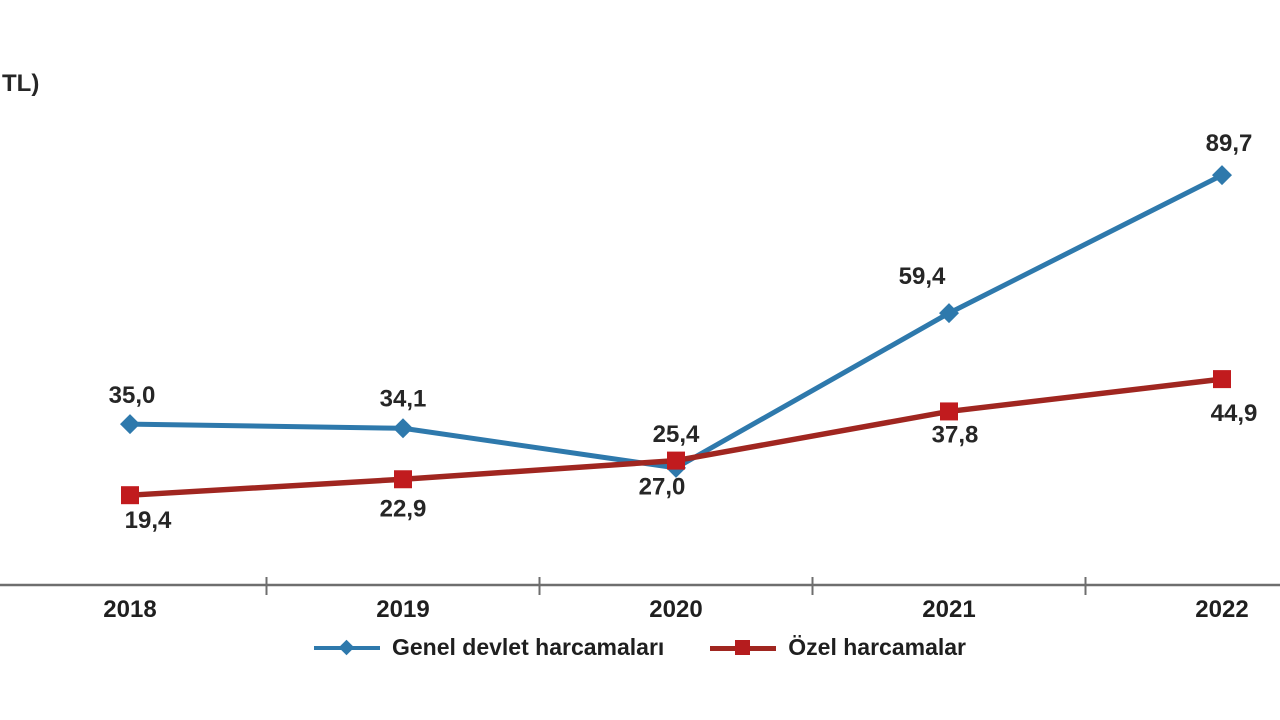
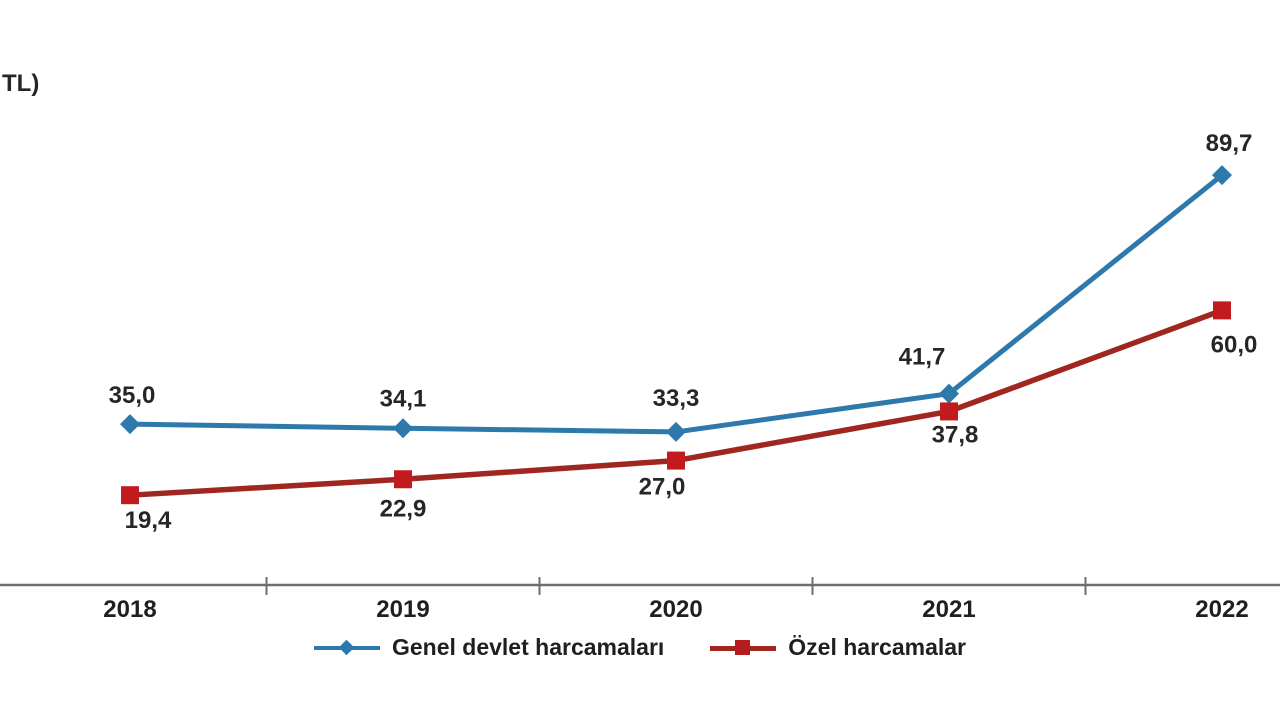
Genel devlet harcamaları/2020: 25,4 -> 33,3
Genel devlet harcamaları/2021: 59,4 -> 41,7
Özel harcamalar/2022: 44,9 -> 60,0
